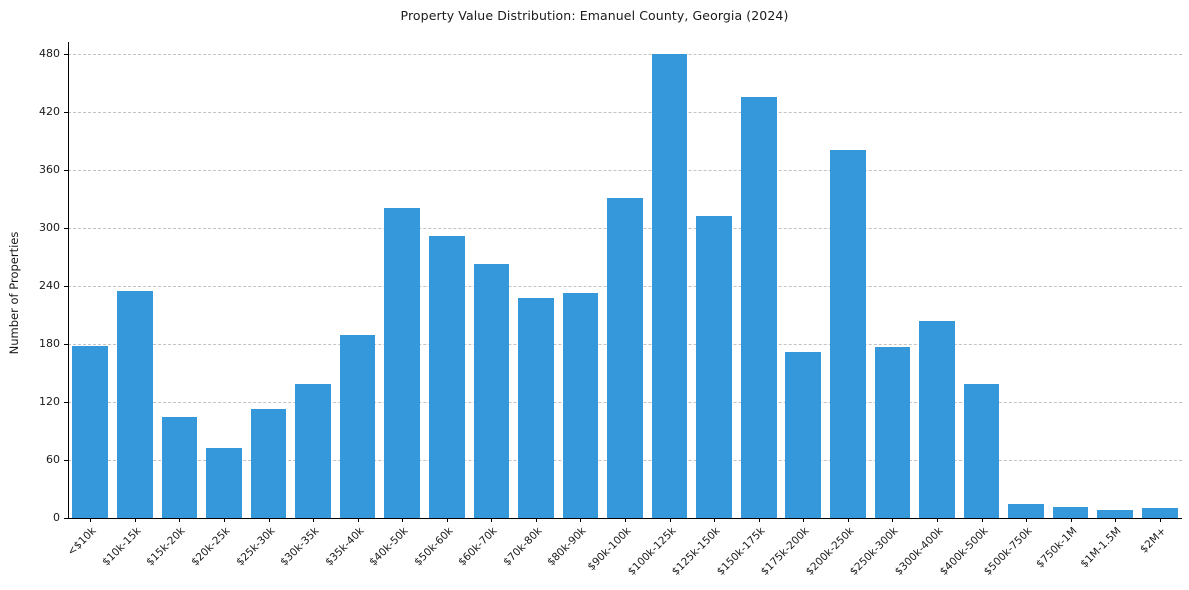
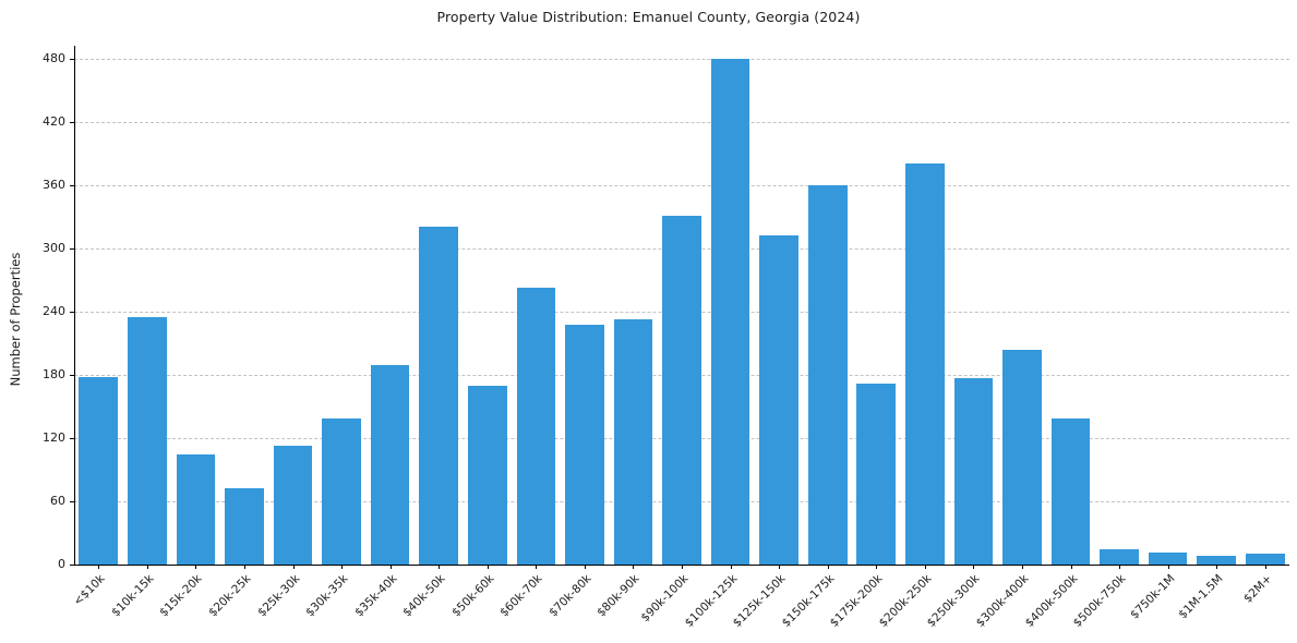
$50k-60k: 290 -> 170
$150k-175k: 440 -> 360
